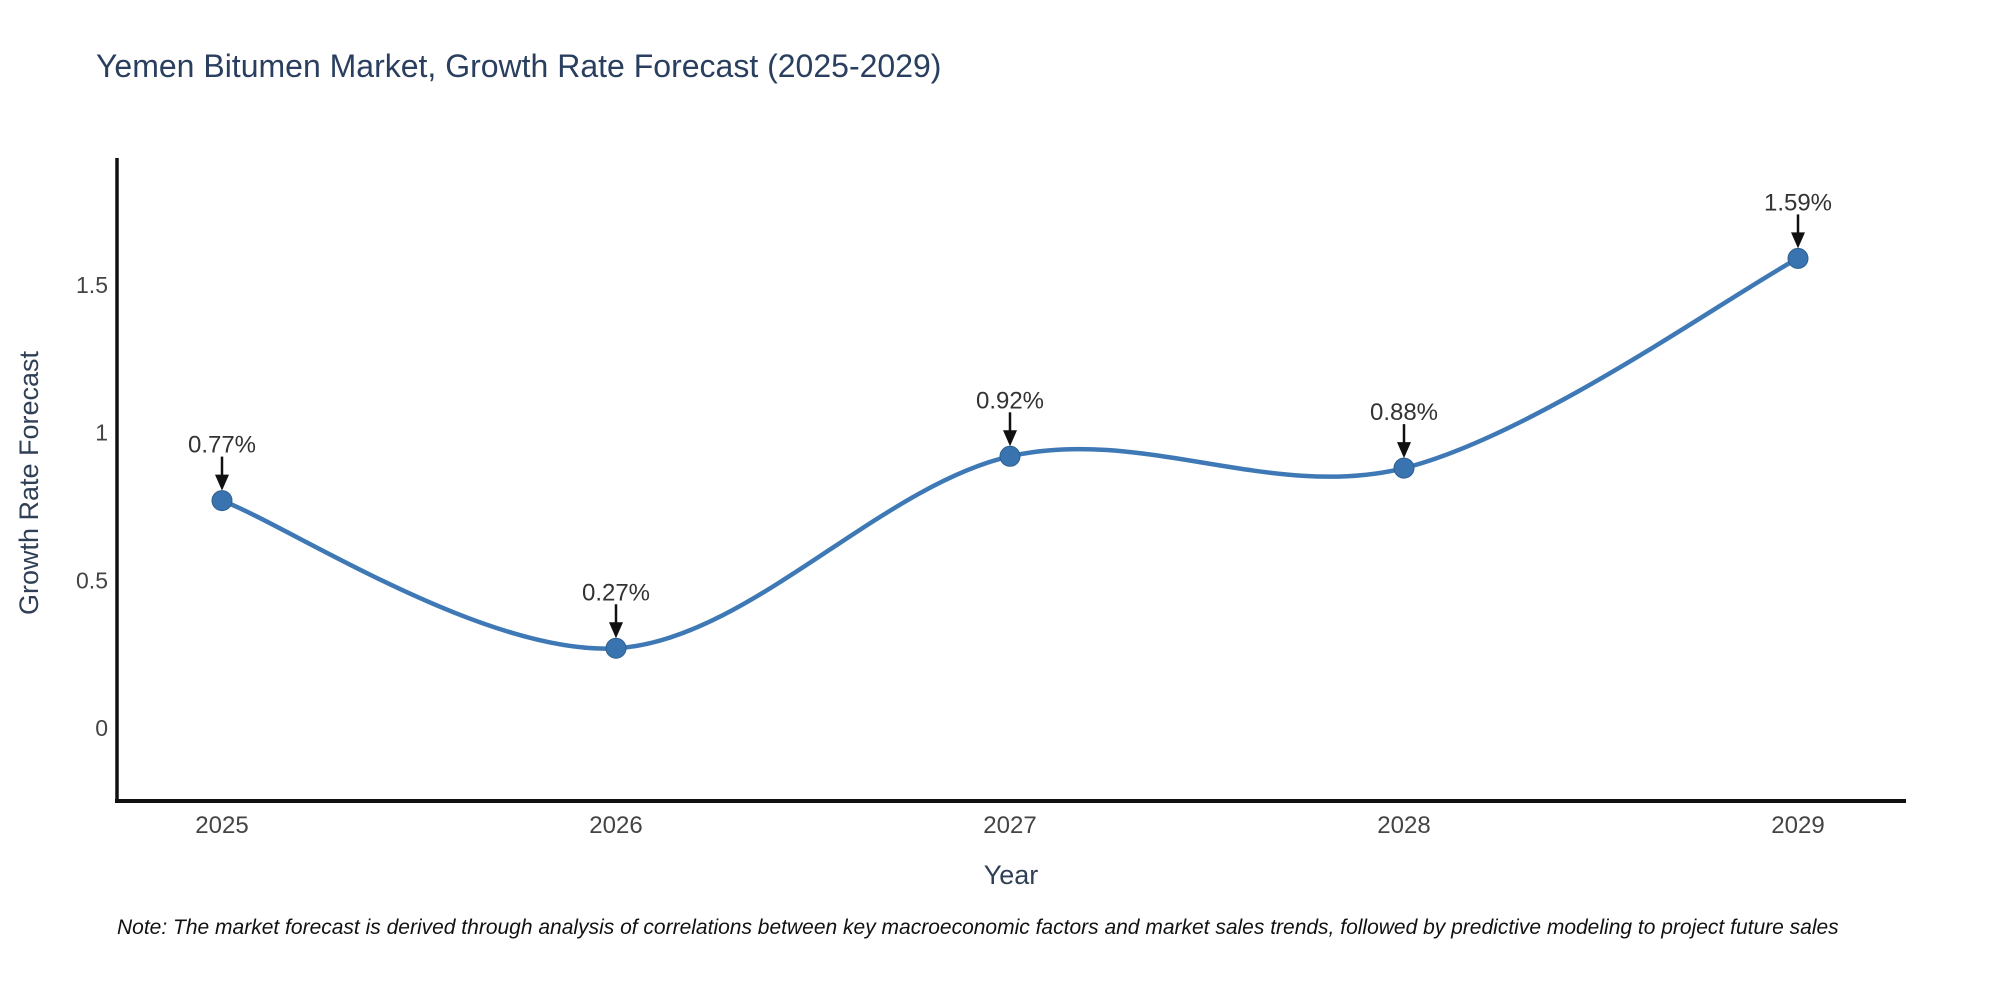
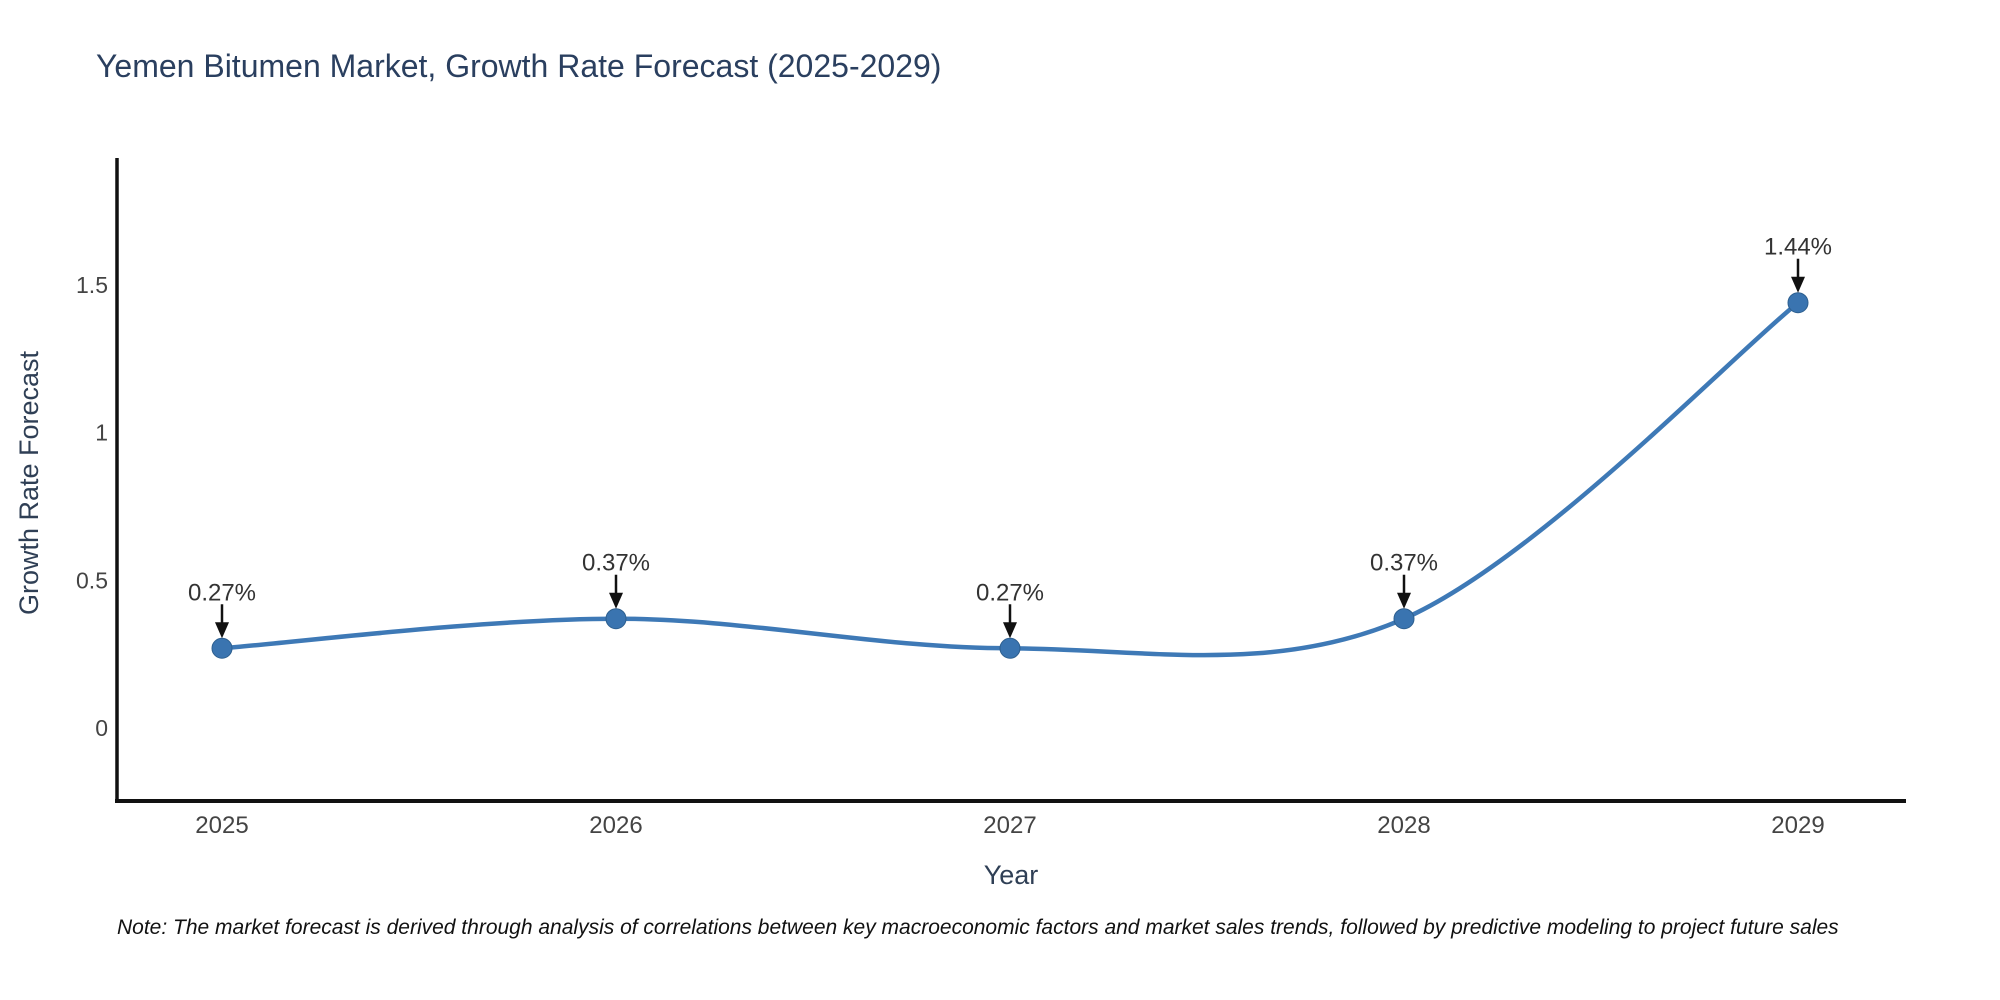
2025: 0.77% -> 0.27%
2026: 0.27% -> 0.37%
2027: 0.92% -> 0.27%
2028: 0.88% -> 0.37%
2029: 1.59% -> 1.44%
